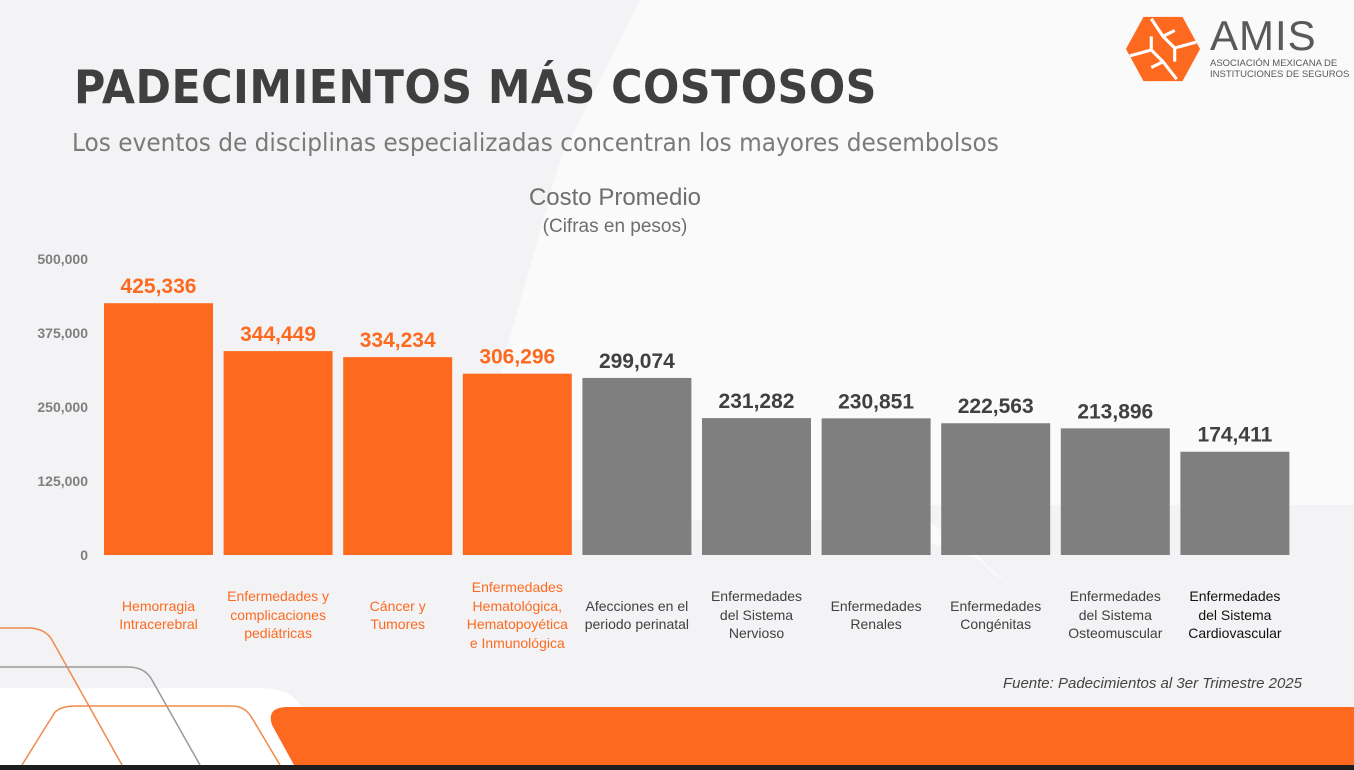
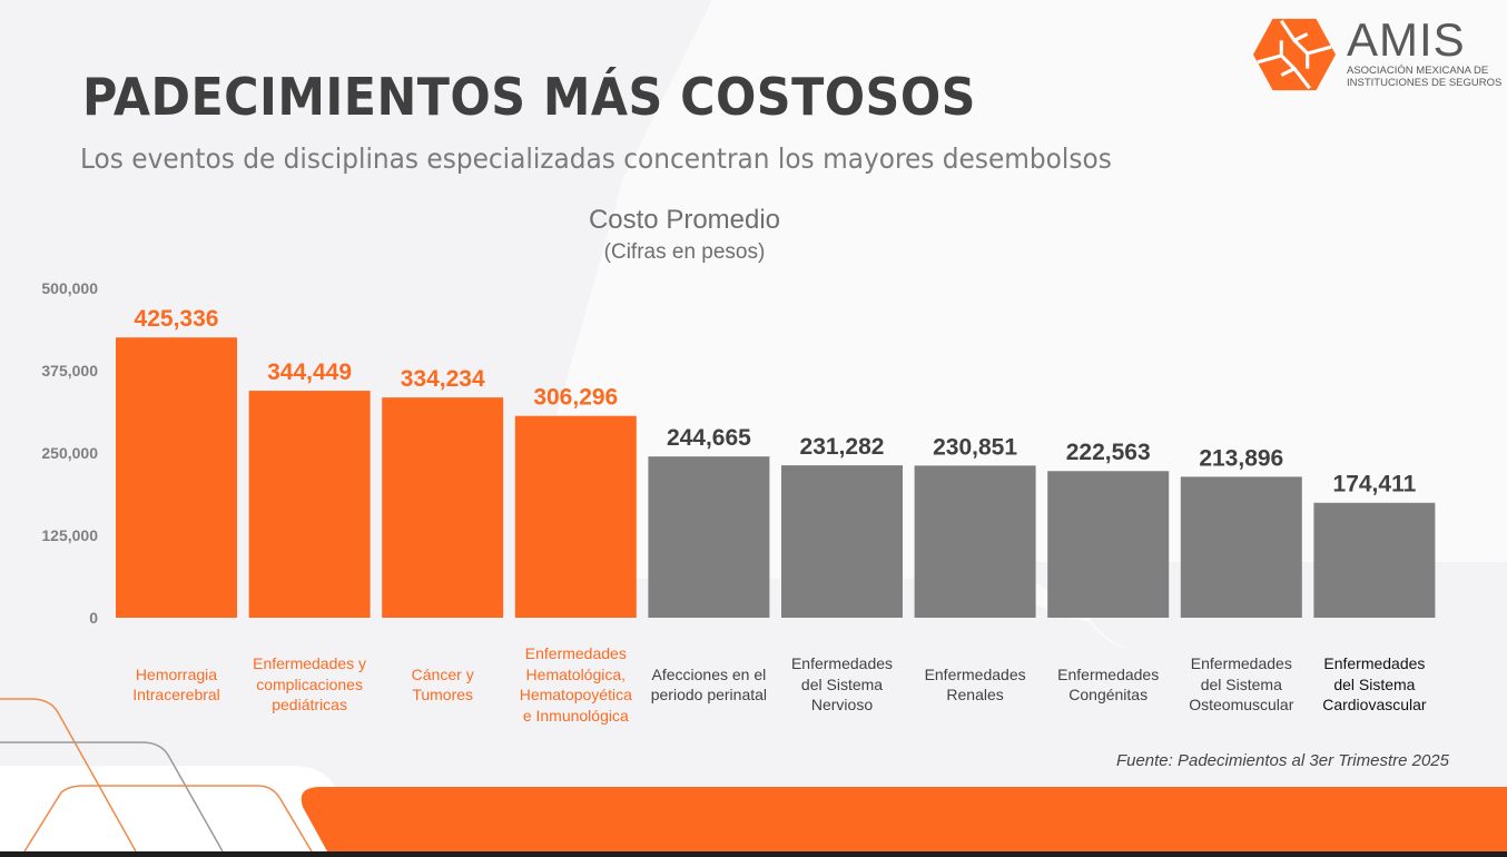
Afecciones en el periodo perinatal: 299,074 -> 244,665
